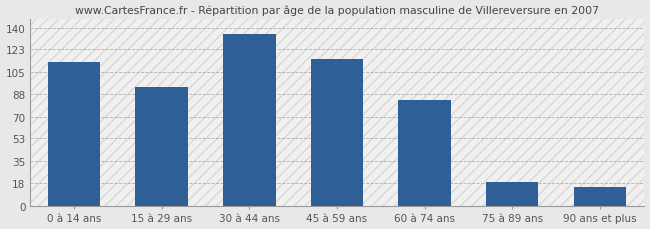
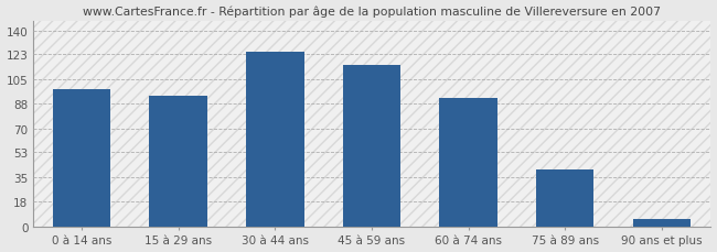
0 à 14 ans: 113 -> 98
30 à 44 ans: 135 -> 125
60 à 74 ans: 83 -> 92
75 à 89 ans: 19 -> 41
90 ans et plus: 15 -> 5
